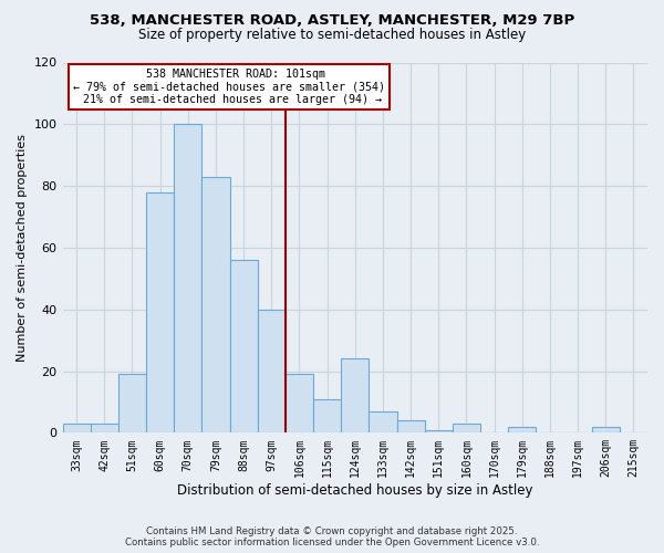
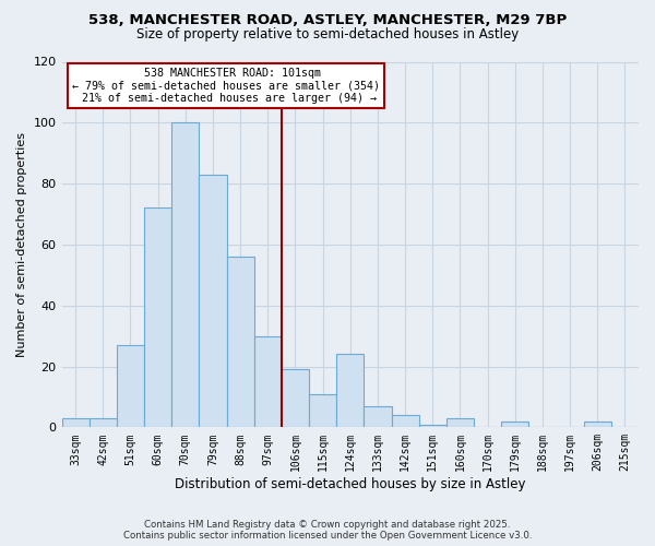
51sqm: 19 -> 27
60sqm: 78 -> 72
97sqm: 40 -> 30
